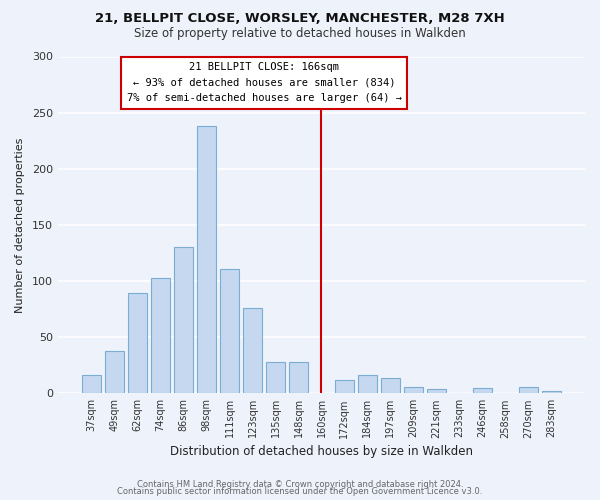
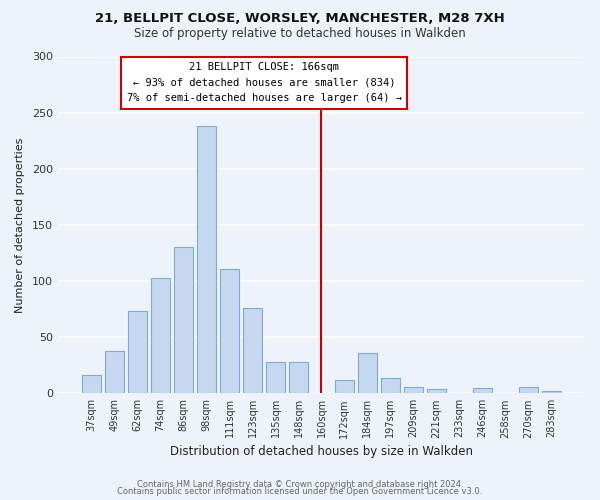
62sqm: 89 -> 73
184sqm: 16 -> 36
